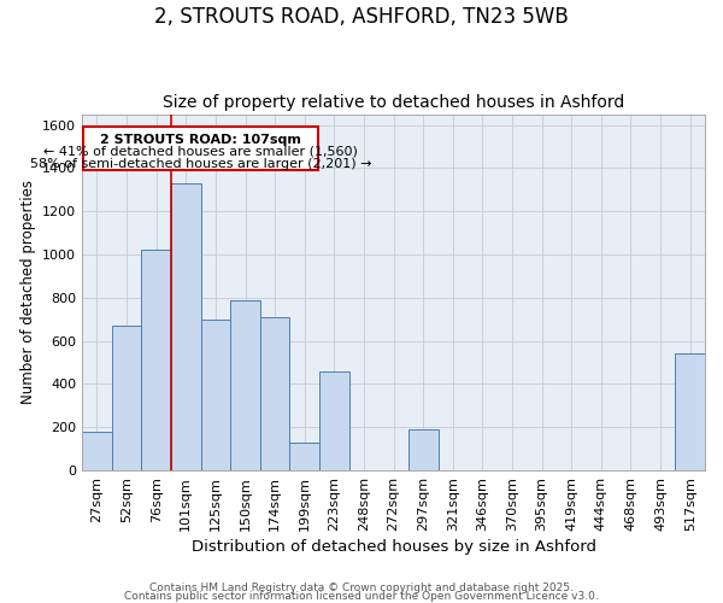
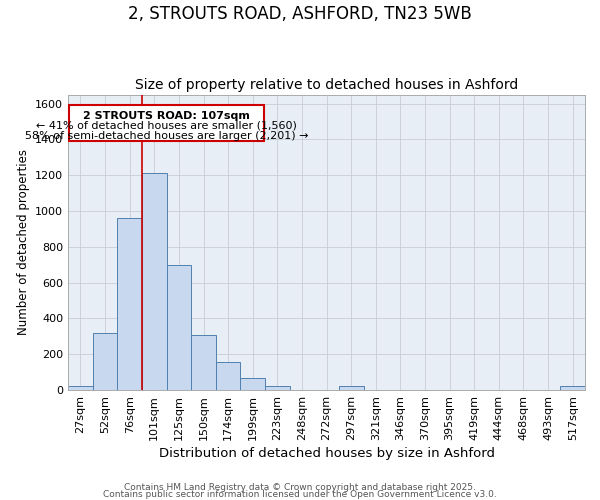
27sqm: 180 -> 20
52sqm: 670 -> 320
76sqm: 1020 -> 960
101sqm: 1330 -> 1210
150sqm: 790 -> 310
174sqm: 710 -> 160
199sqm: 130 -> 70
223sqm: 460 -> 20
297sqm: 190 -> 20
517sqm: 540 -> 20
